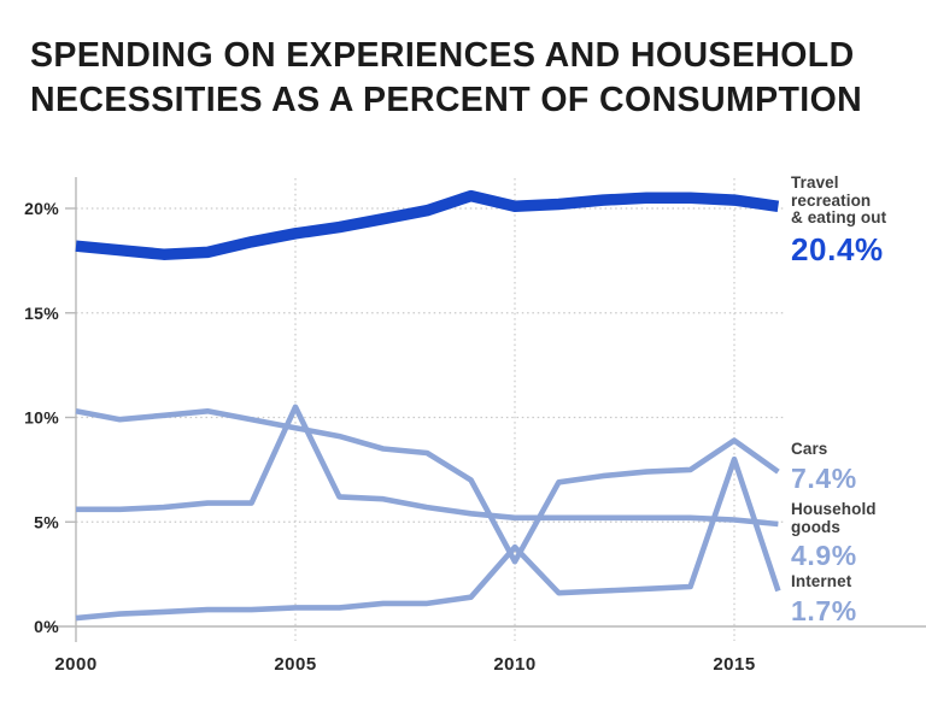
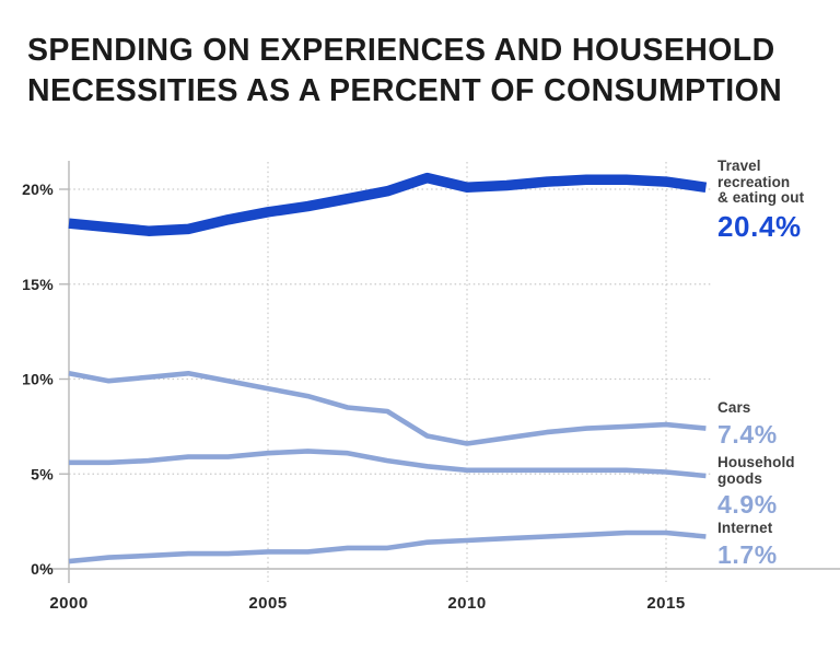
Household goods/2005: 10.5% -> 6.1%
Cars/2010: 3.1% -> 6.6%
Internet/2010: 3.8% -> 1.5%
Cars/2015: 8.9% -> 7.6%
Internet/2015: 8.0% -> 1.9%
